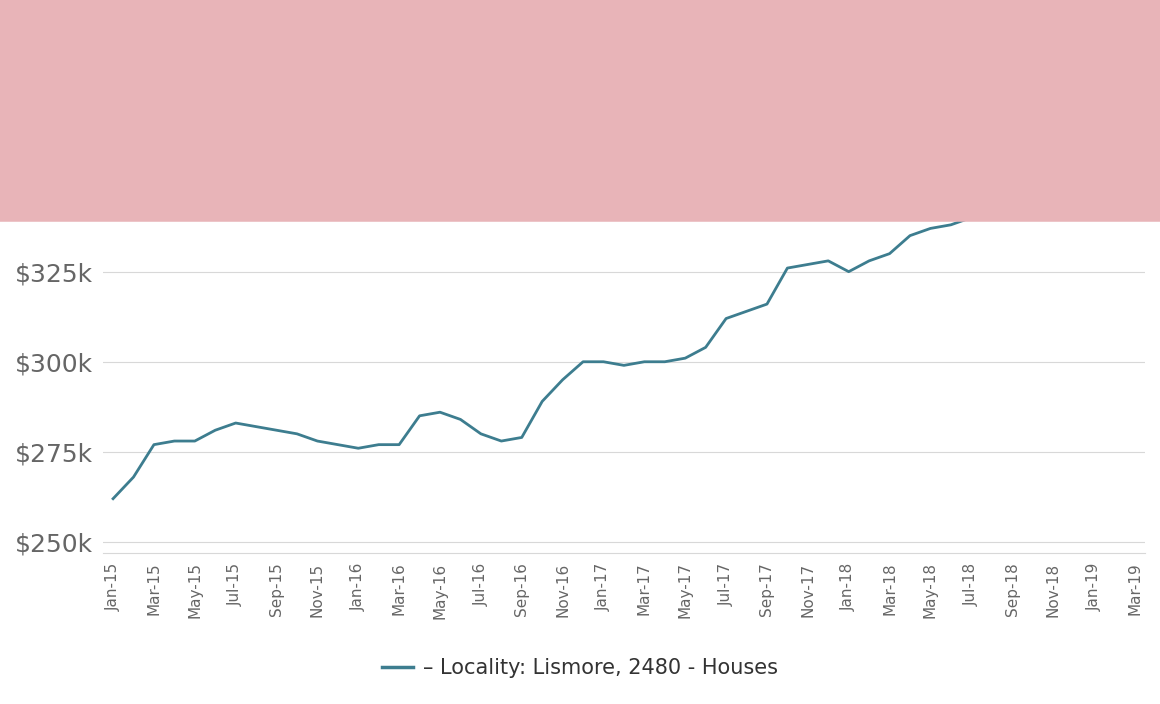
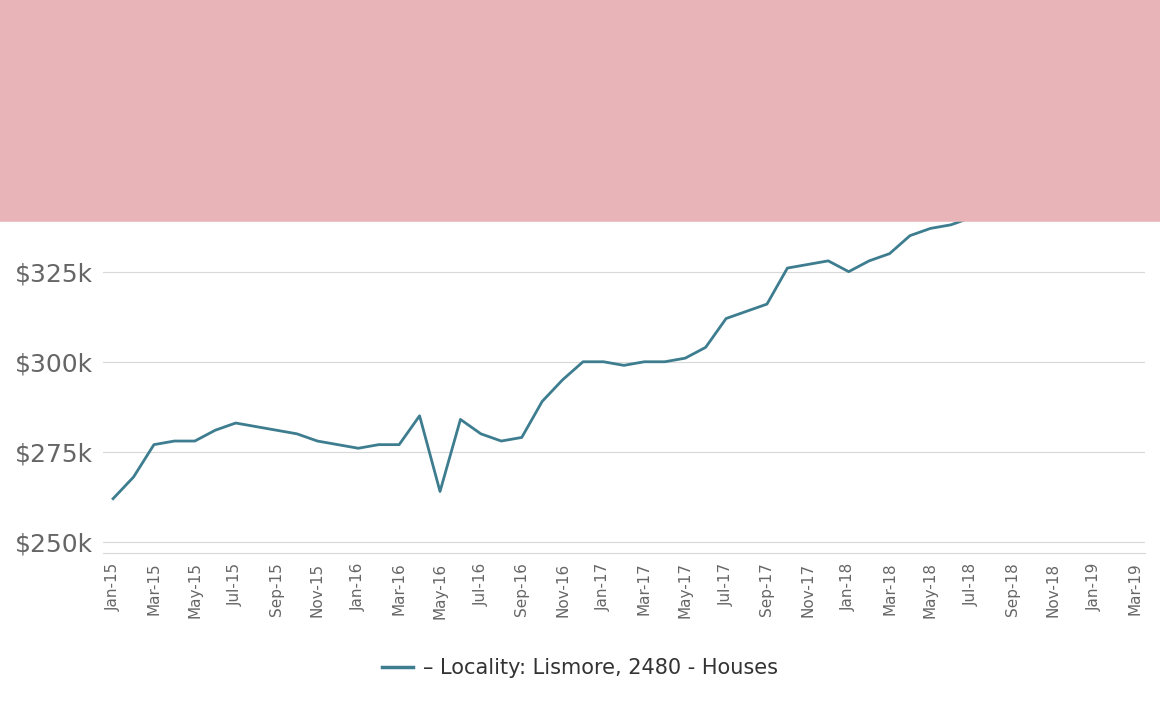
May-16: $286k -> $264k
